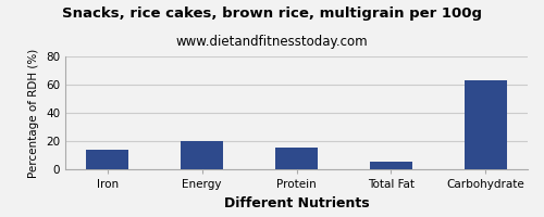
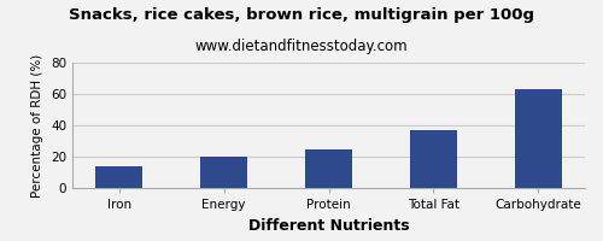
Protein: 16 -> 25
Total Fat: 6 -> 37
